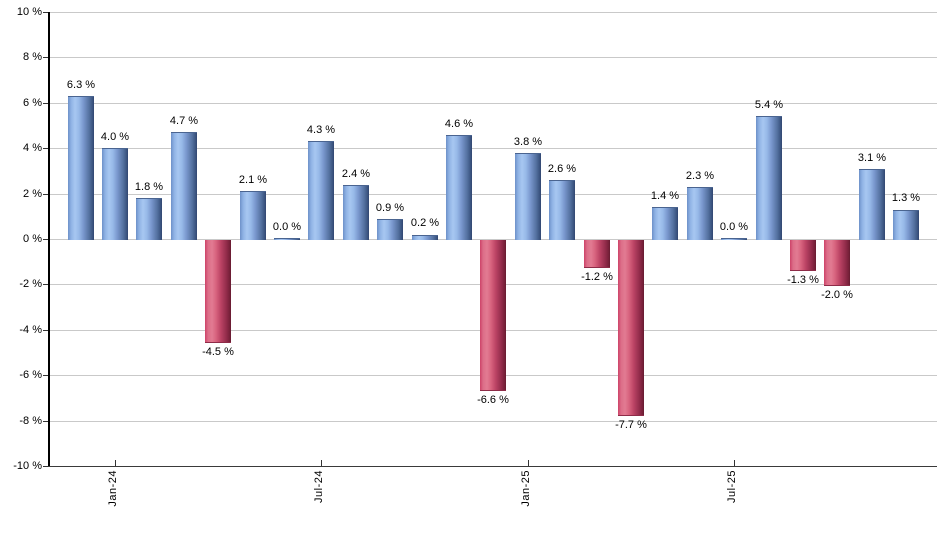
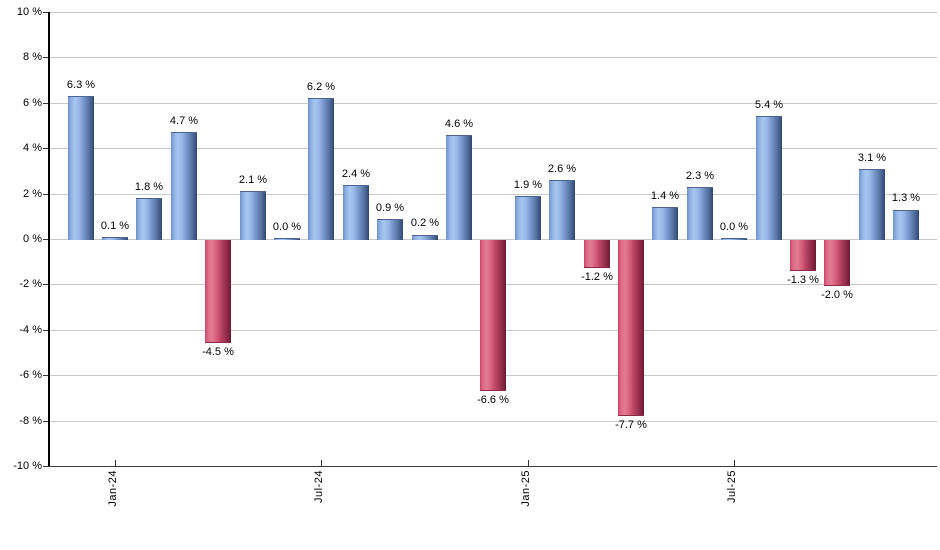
Jan-24: 4.0 -> 0.1
Jul-24: 4.3 -> 6.2
Jan-25: 3.8 -> 1.9
